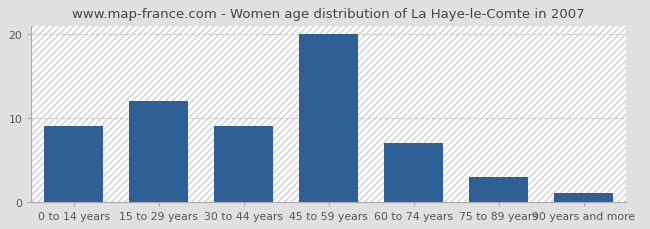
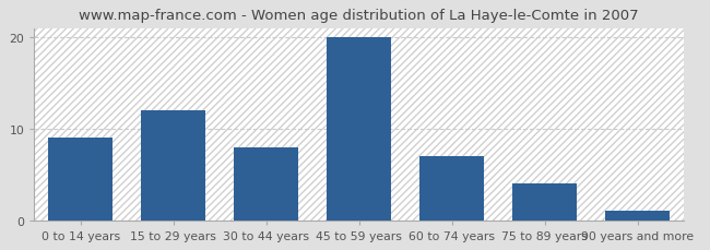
30 to 44 years: 9 -> 8
75 to 89 years: 3 -> 4
